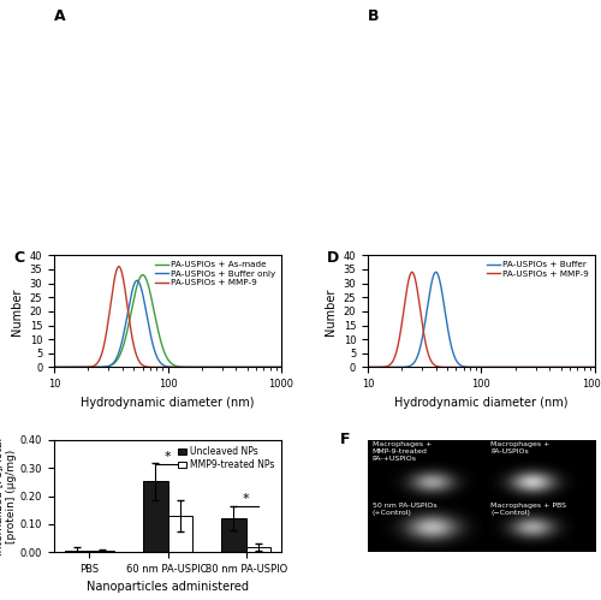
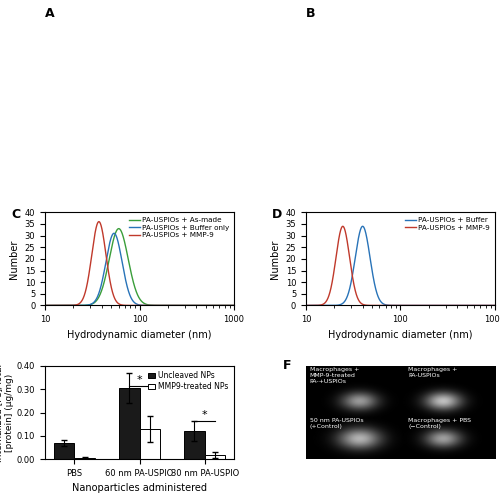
Uncleaved NPs/PBS: 0.005 -> 0.070
Uncleaved NPs/60 nm PA-USPIO: 0.252 -> 0.305
